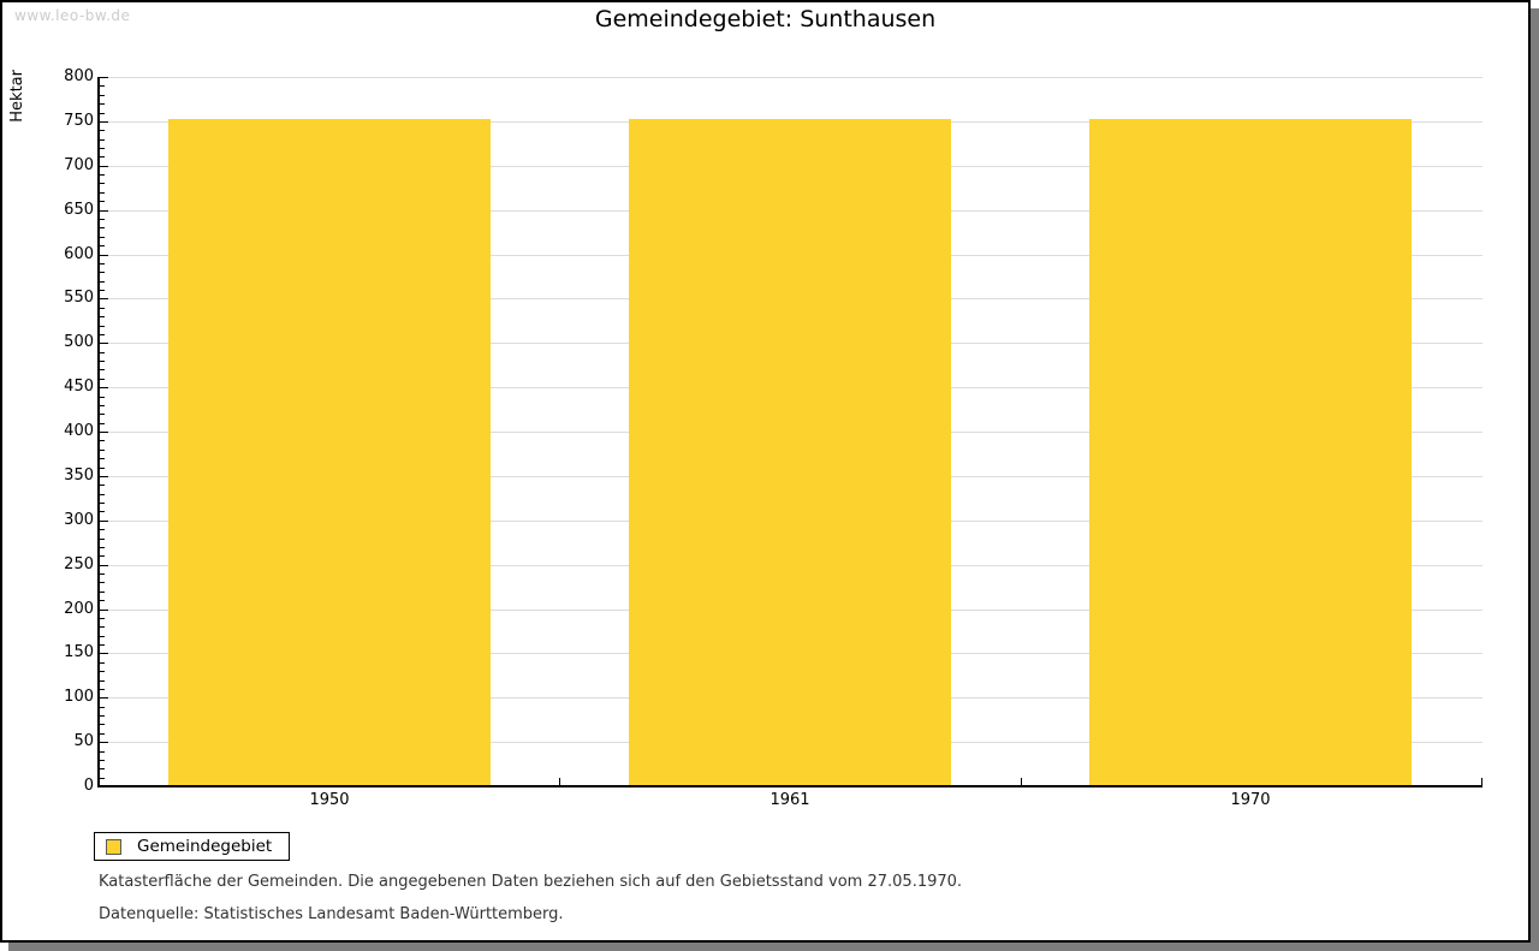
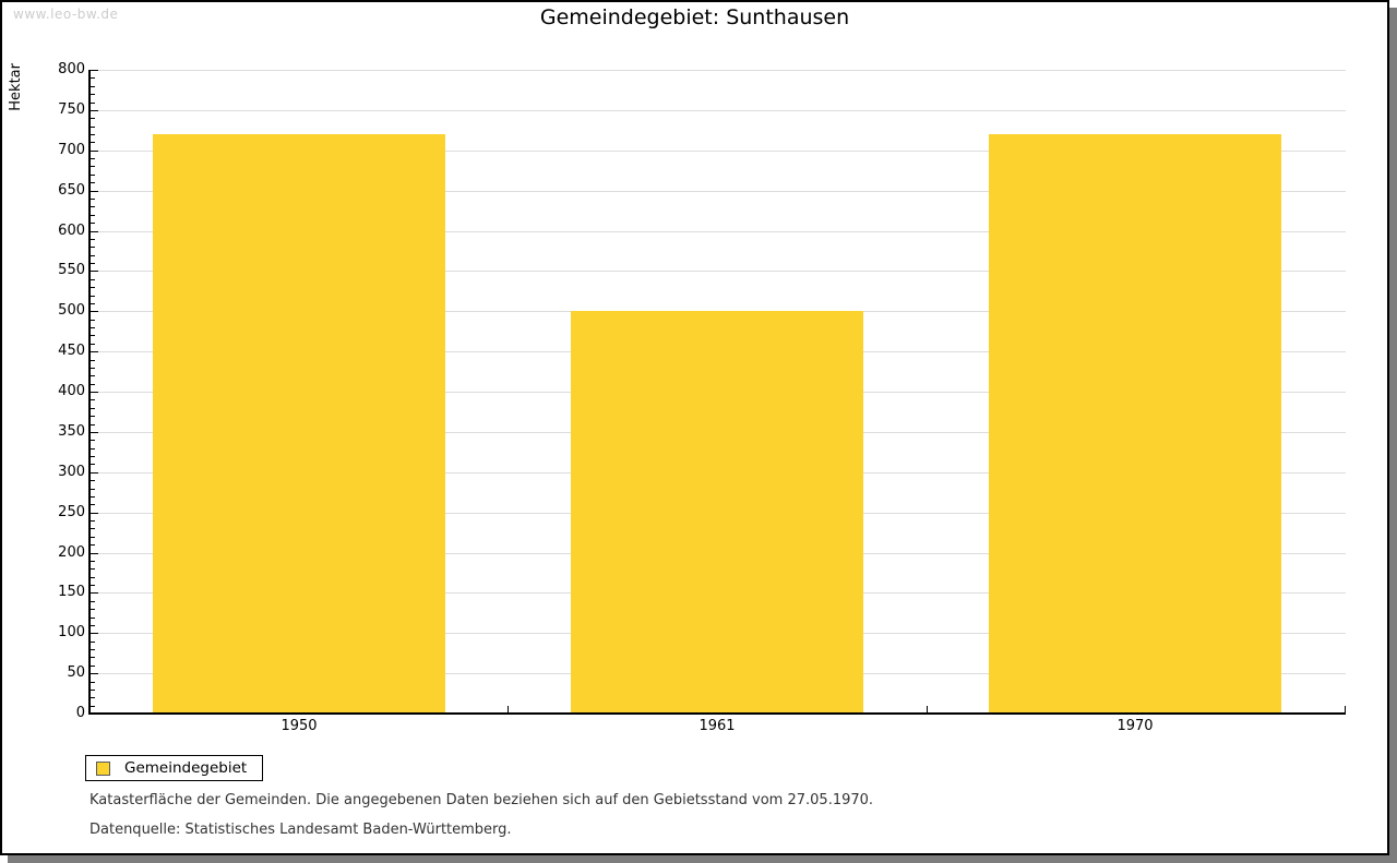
1950: 750 -> 720
1961: 750 -> 500
1970: 750 -> 720
